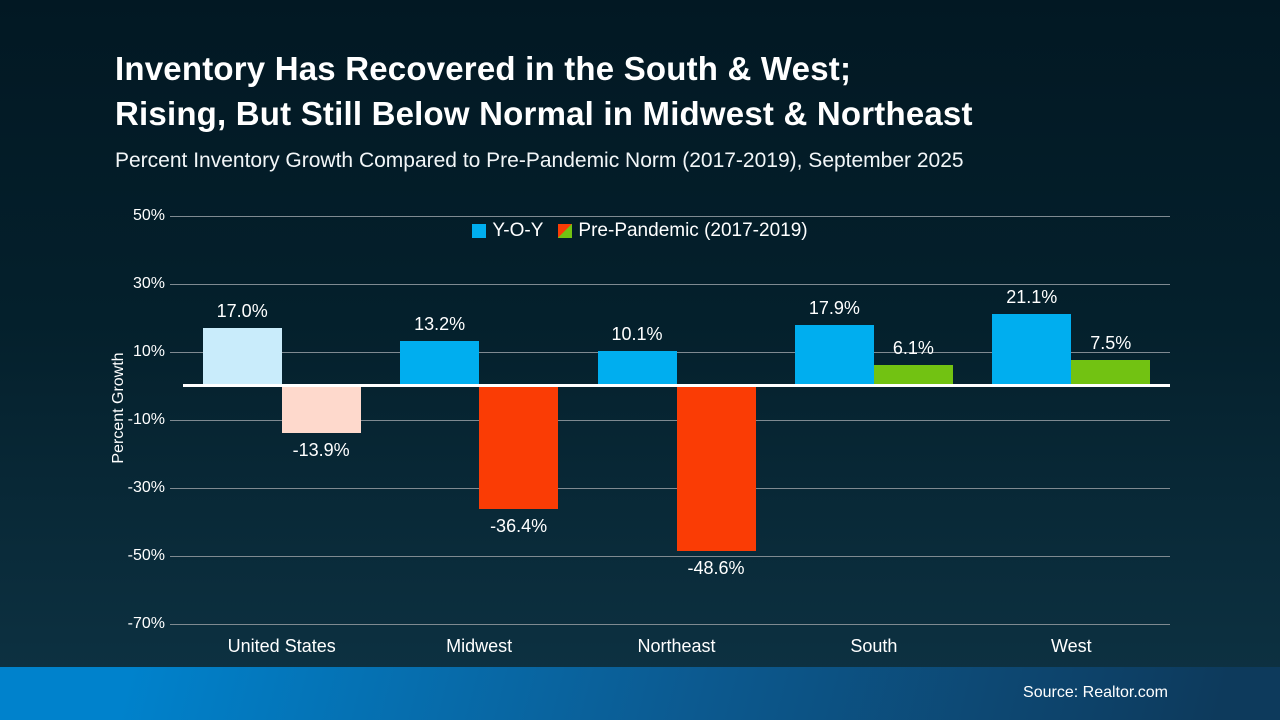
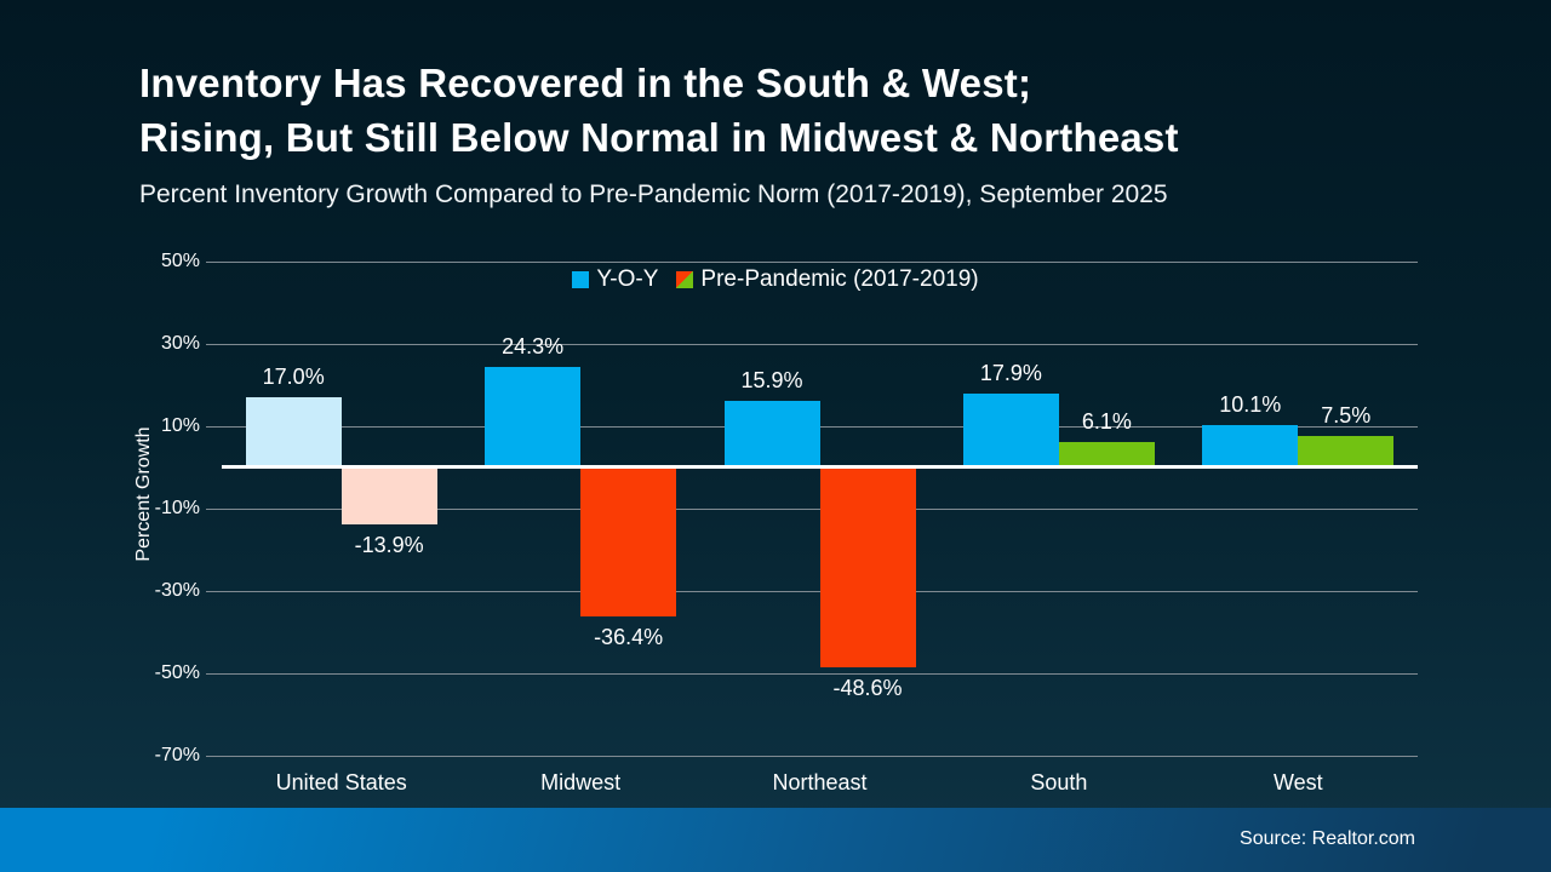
Y-O-Y/Midwest: 13.2% -> 24.3%
Y-O-Y/Northeast: 10.1% -> 15.9%
Y-O-Y/West: 21.1% -> 10.1%
